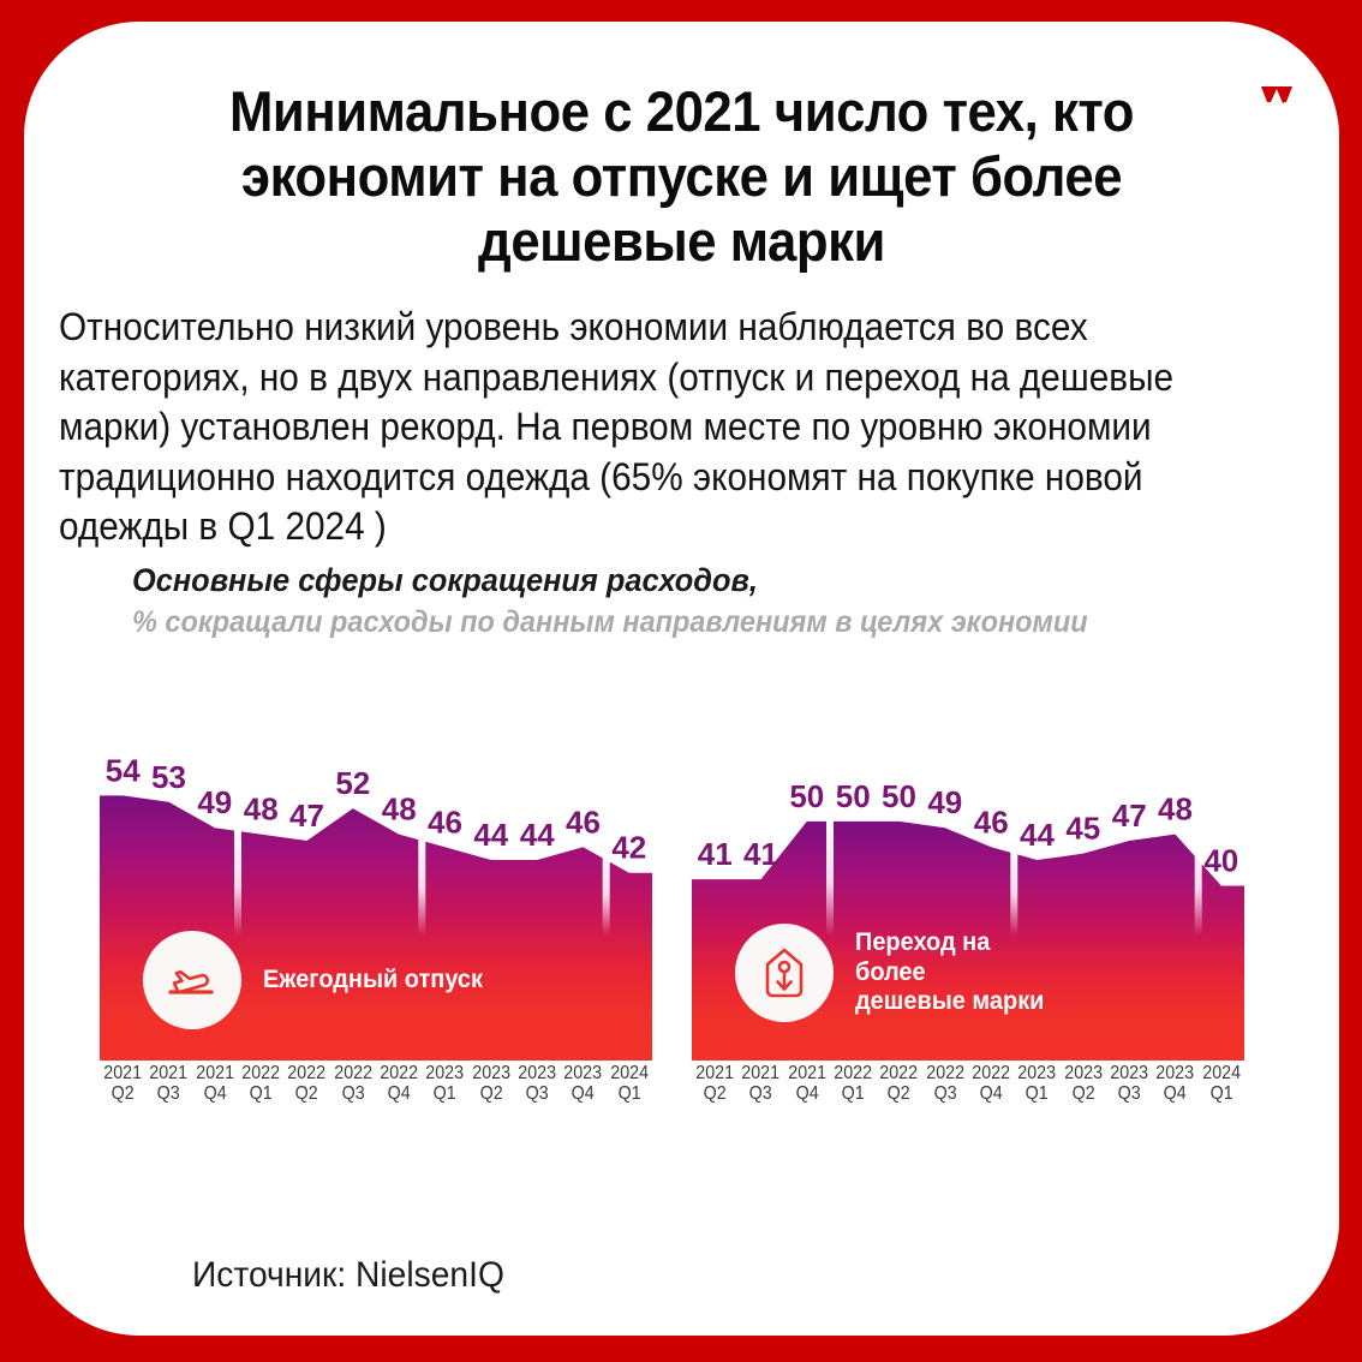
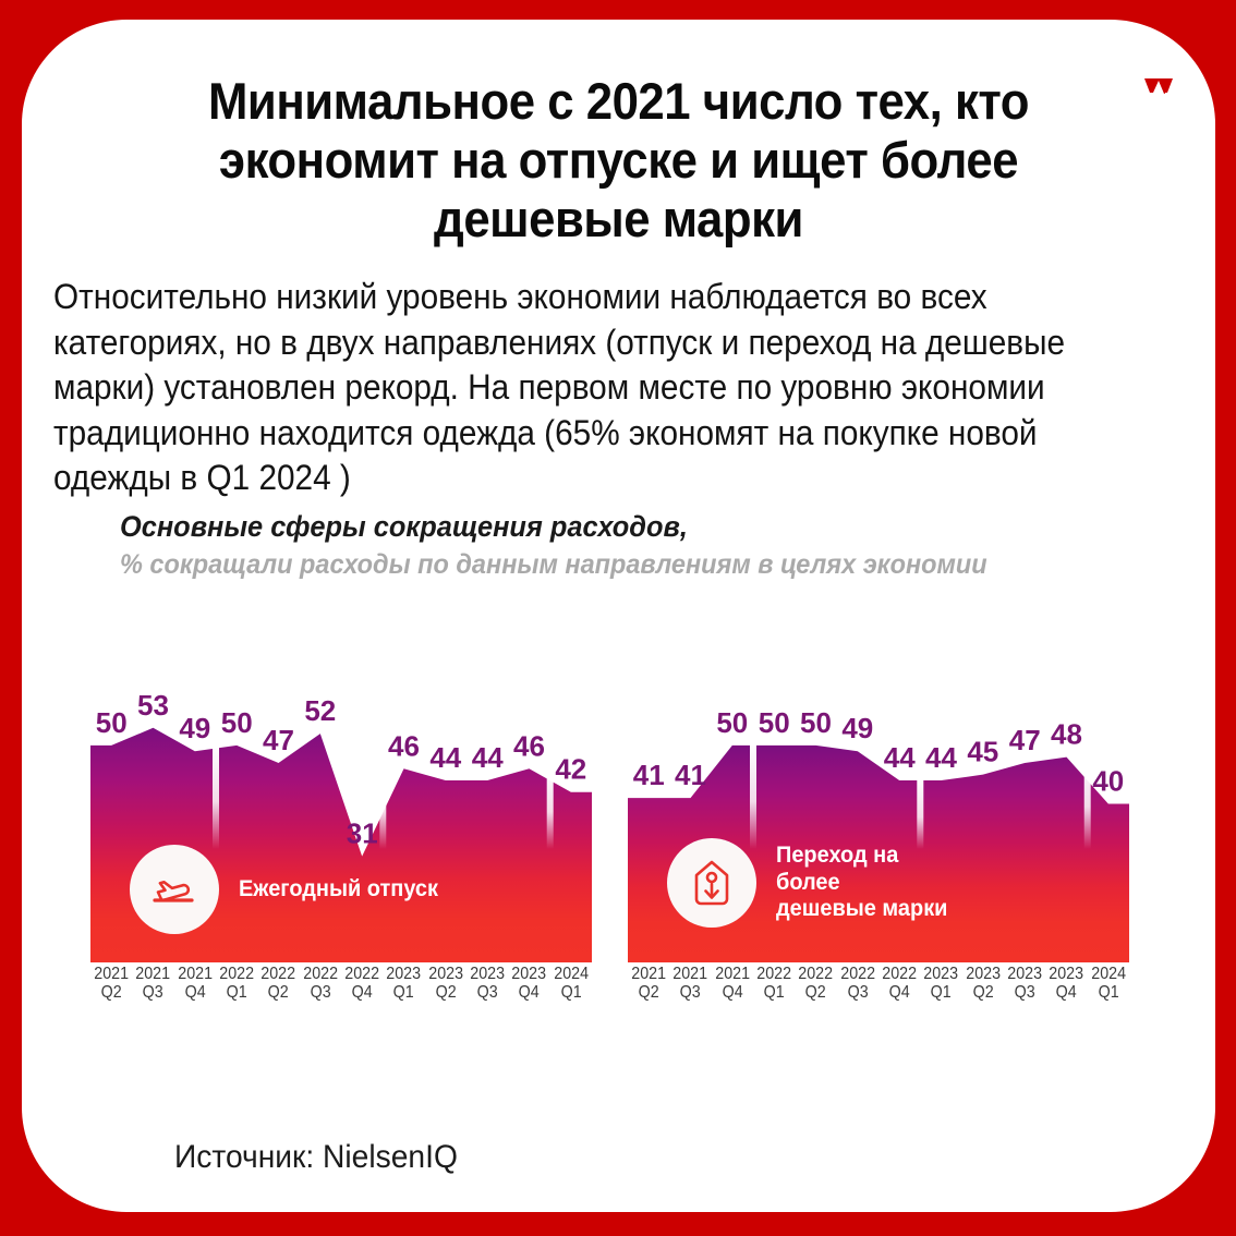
Ежегодный отпуск/2021 Q2: 54 -> 50
Ежегодный отпуск/2022 Q1: 48 -> 50
Ежегодный отпуск/2022 Q4: 48 -> 31
Переход на более дешевые марки/2022 Q4: 46 -> 44
